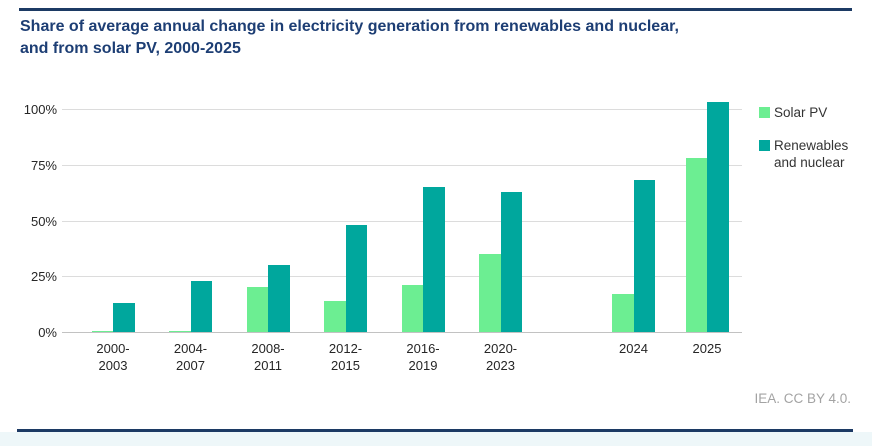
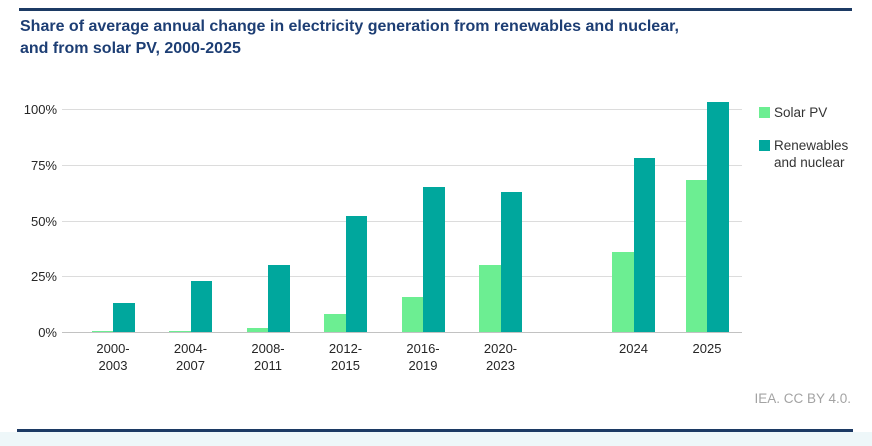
Solar PV/2008-2011: 20% -> 2%
Solar PV/2012-2015: 14% -> 8%
Renewables and nuclear/2012-2015: 48% -> 52%
Solar PV/2016-2019: 21% -> 16%
Solar PV/2020-2023: 35% -> 30%
Solar PV/2024: 17% -> 36%
Renewables and nuclear/2024: 68% -> 78%
Solar PV/2025: 78% -> 68%
